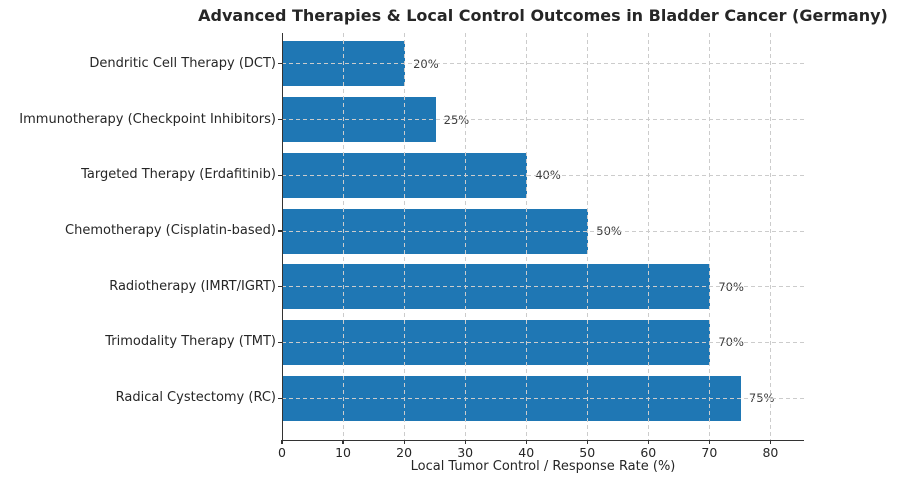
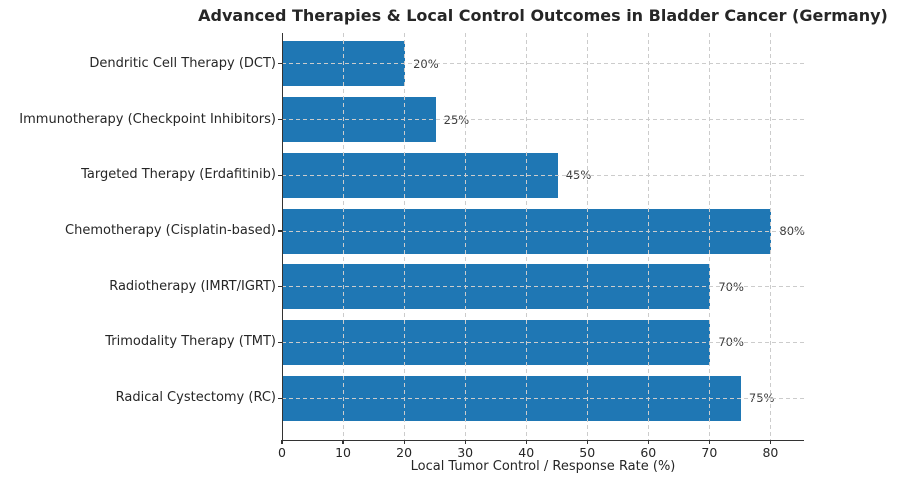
Targeted Therapy (Erdafitinib): 40% -> 45%
Chemotherapy (Cisplatin-based): 50% -> 80%
